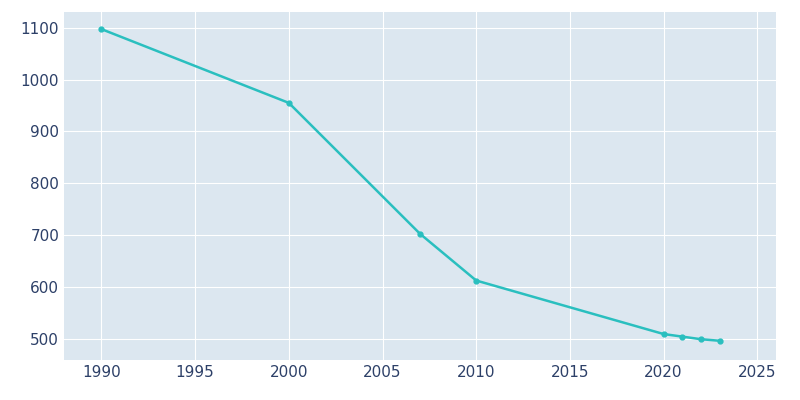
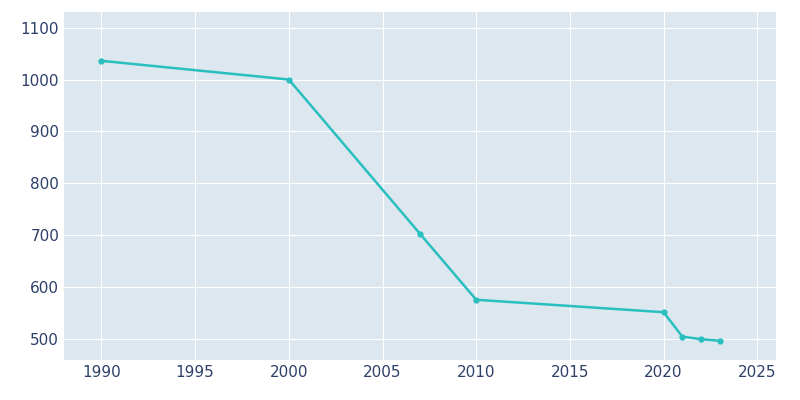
1990: 1097 -> 1036
2000: 955 -> 1000
2010: 613 -> 576
2020: 510 -> 552
